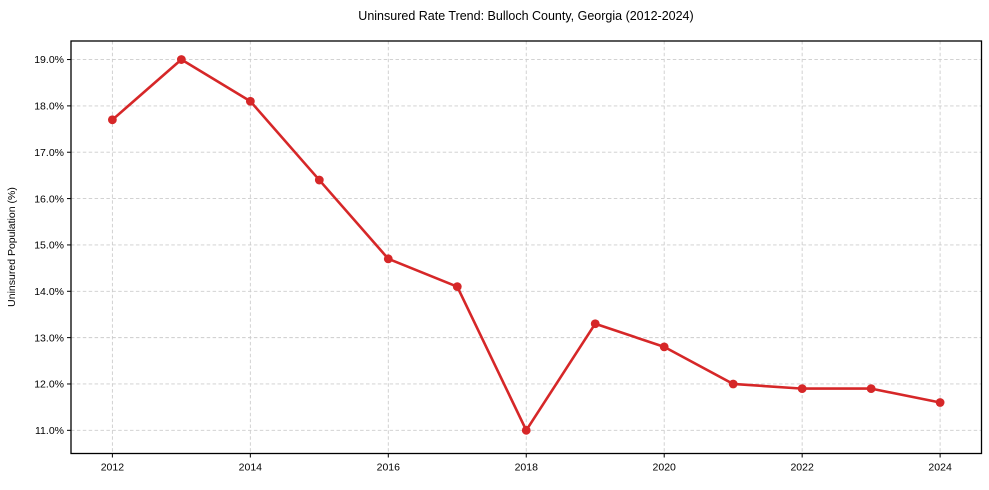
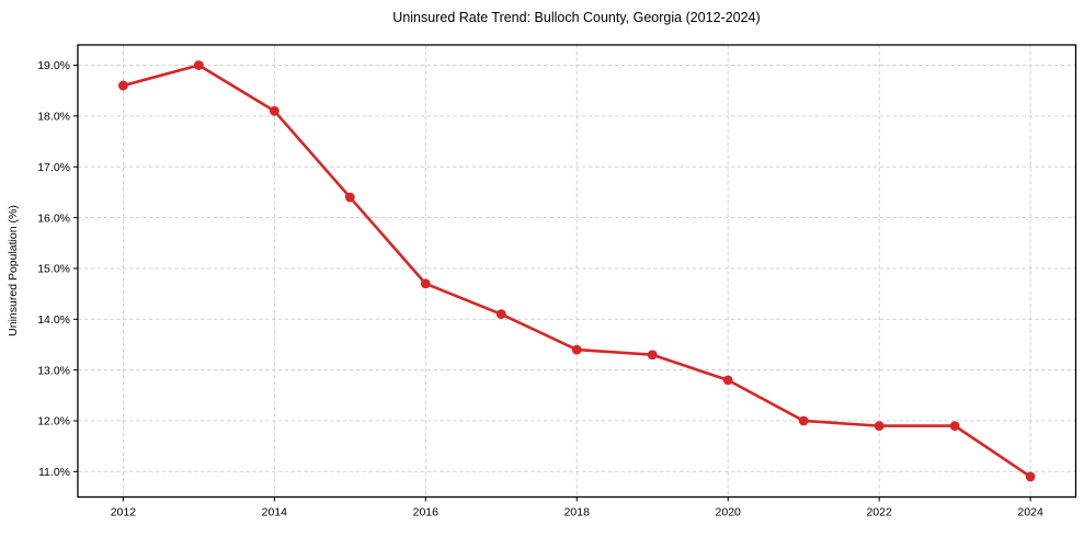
2012: 17.7% -> 18.6%
2018: 11.0% -> 13.4%
2024: 11.6% -> 10.9%
